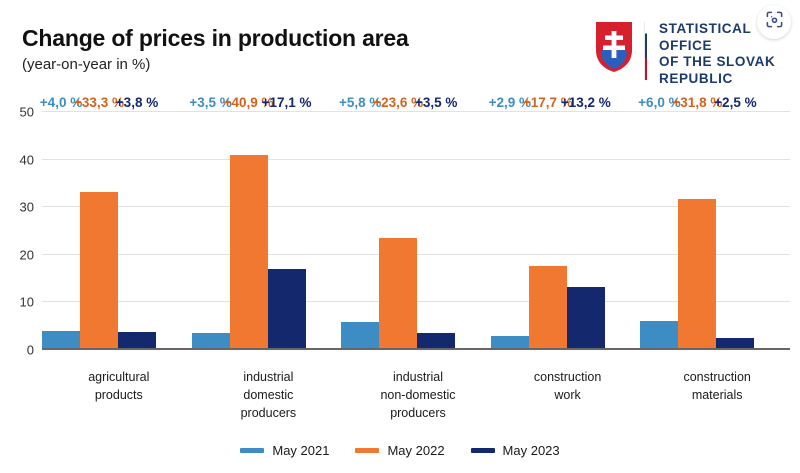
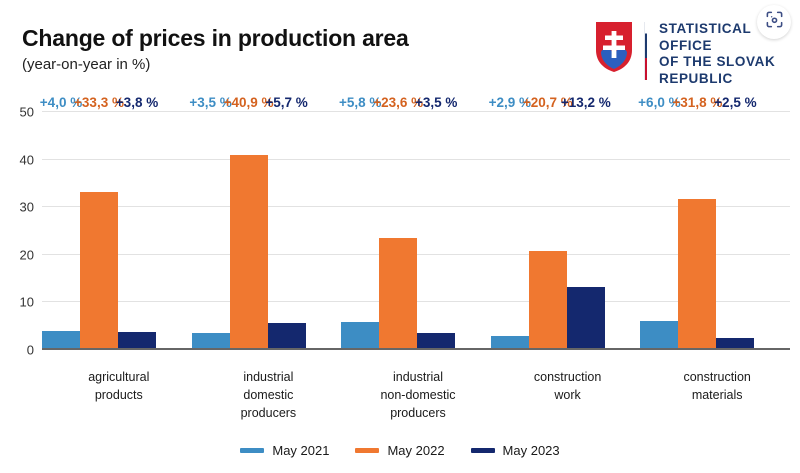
May 2023/industrial domestic producers: +17,1 -> +5,7
May 2022/construction work: +17,7 -> +20,7
